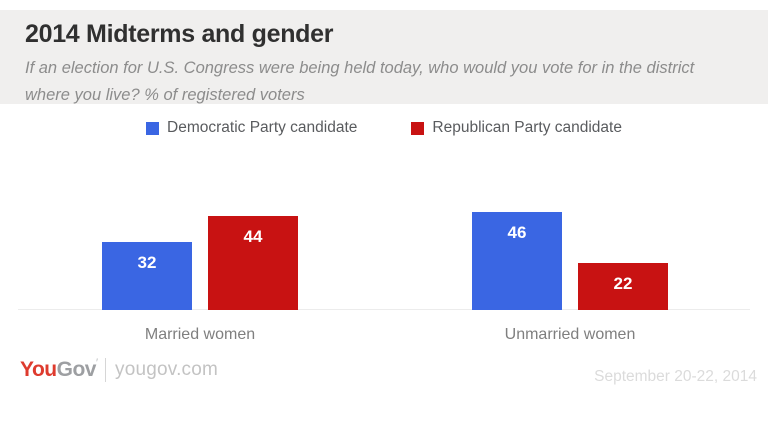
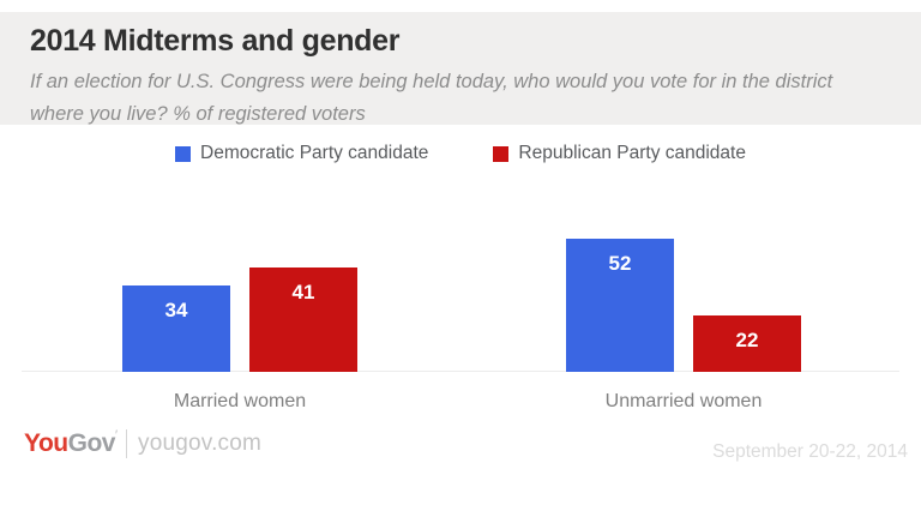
Democratic Party candidate/Married women: 32 -> 34
Republican Party candidate/Married women: 44 -> 41
Democratic Party candidate/Unmarried women: 46 -> 52
